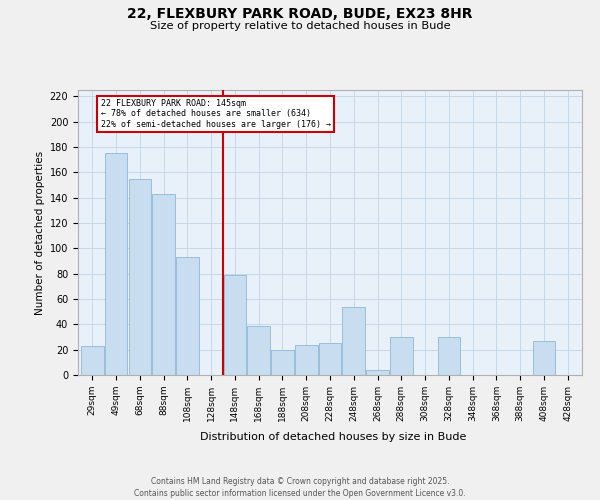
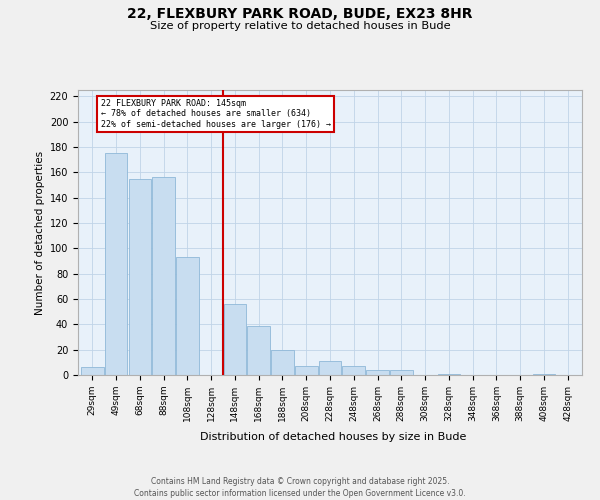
29sqm: 23 -> 6
88sqm: 143 -> 156
148sqm: 79 -> 56
208sqm: 24 -> 7
228sqm: 25 -> 11
248sqm: 54 -> 7
288sqm: 30 -> 4
328sqm: 30 -> 1
408sqm: 27 -> 1
